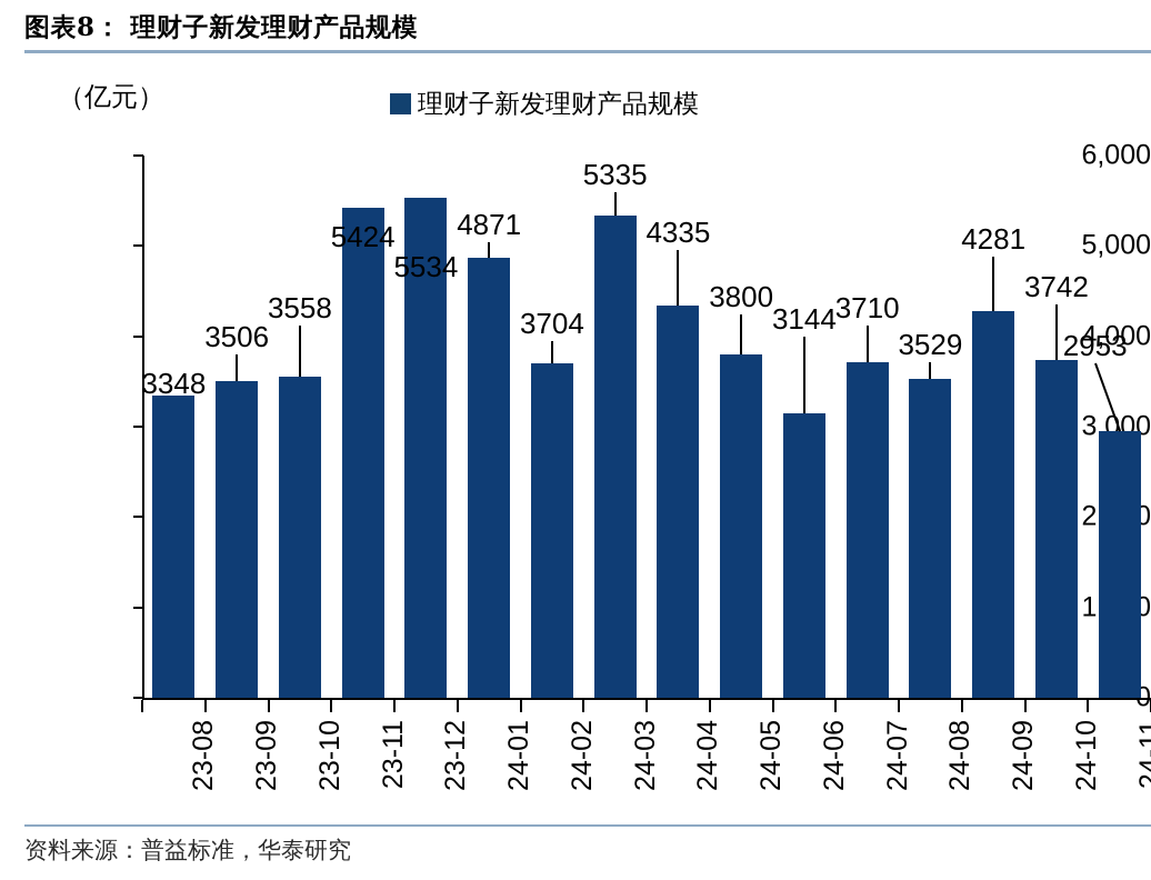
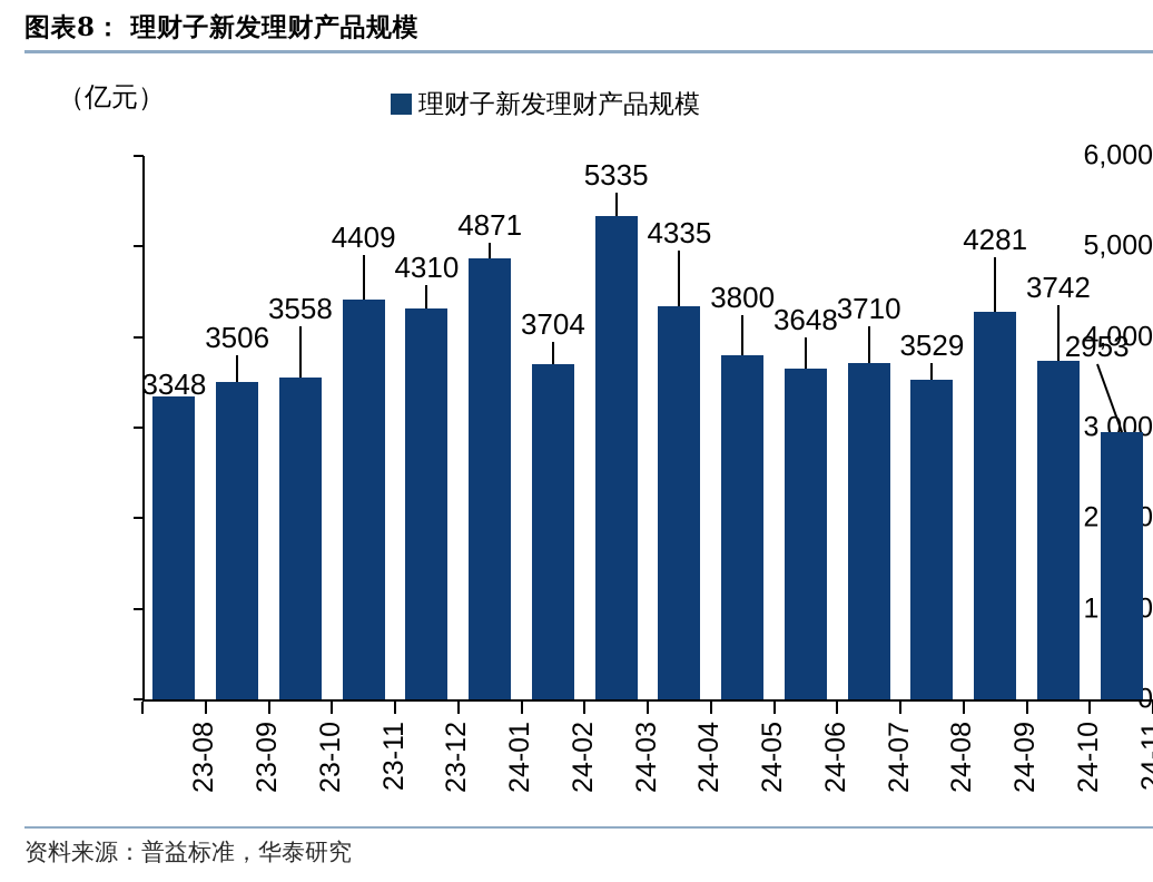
23-11: 5424 -> 4409
23-12: 5534 -> 4310
24-06: 3144 -> 3648
